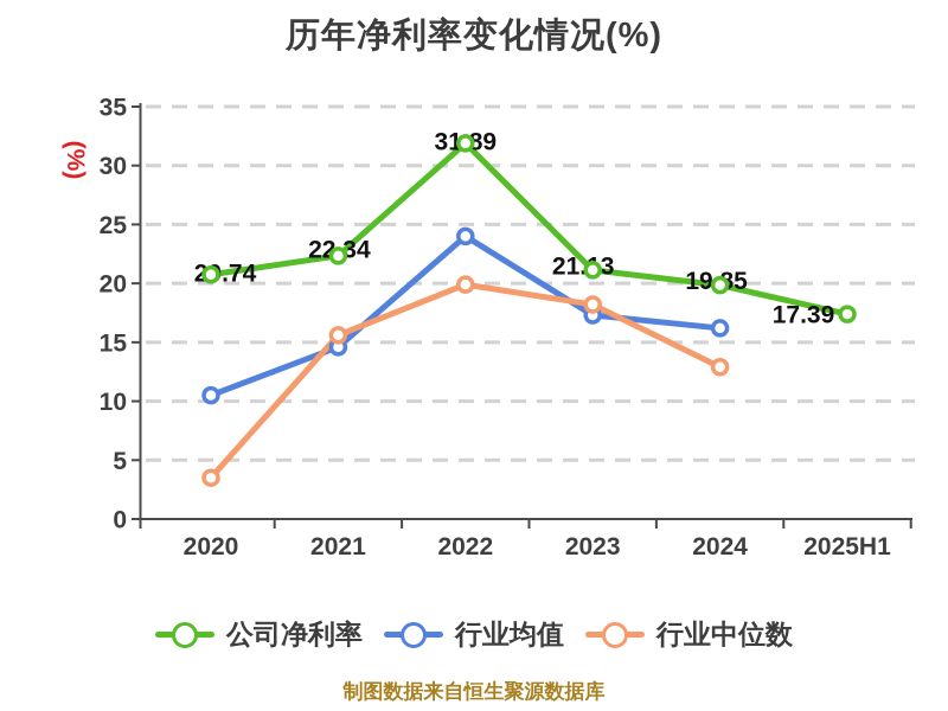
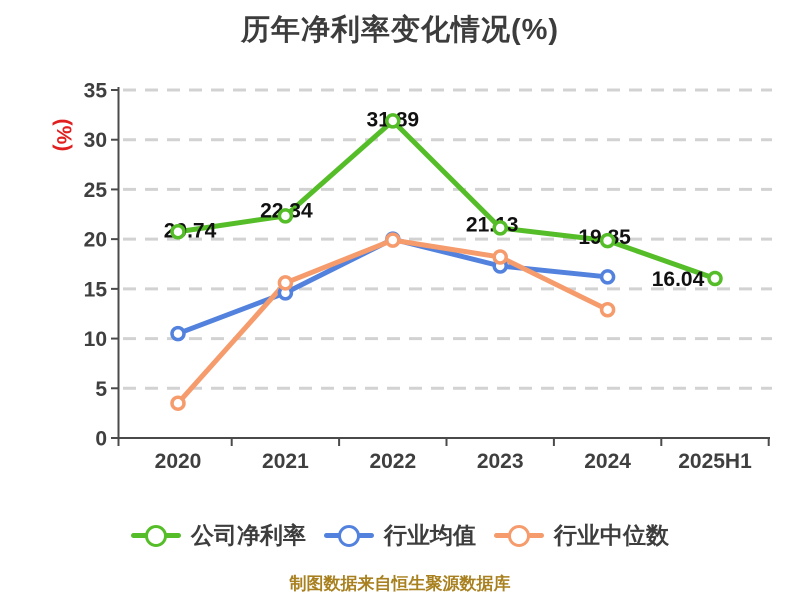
行业均值/2022: 24 -> 20
公司净利率/2025H1: 17.39 -> 16.04
